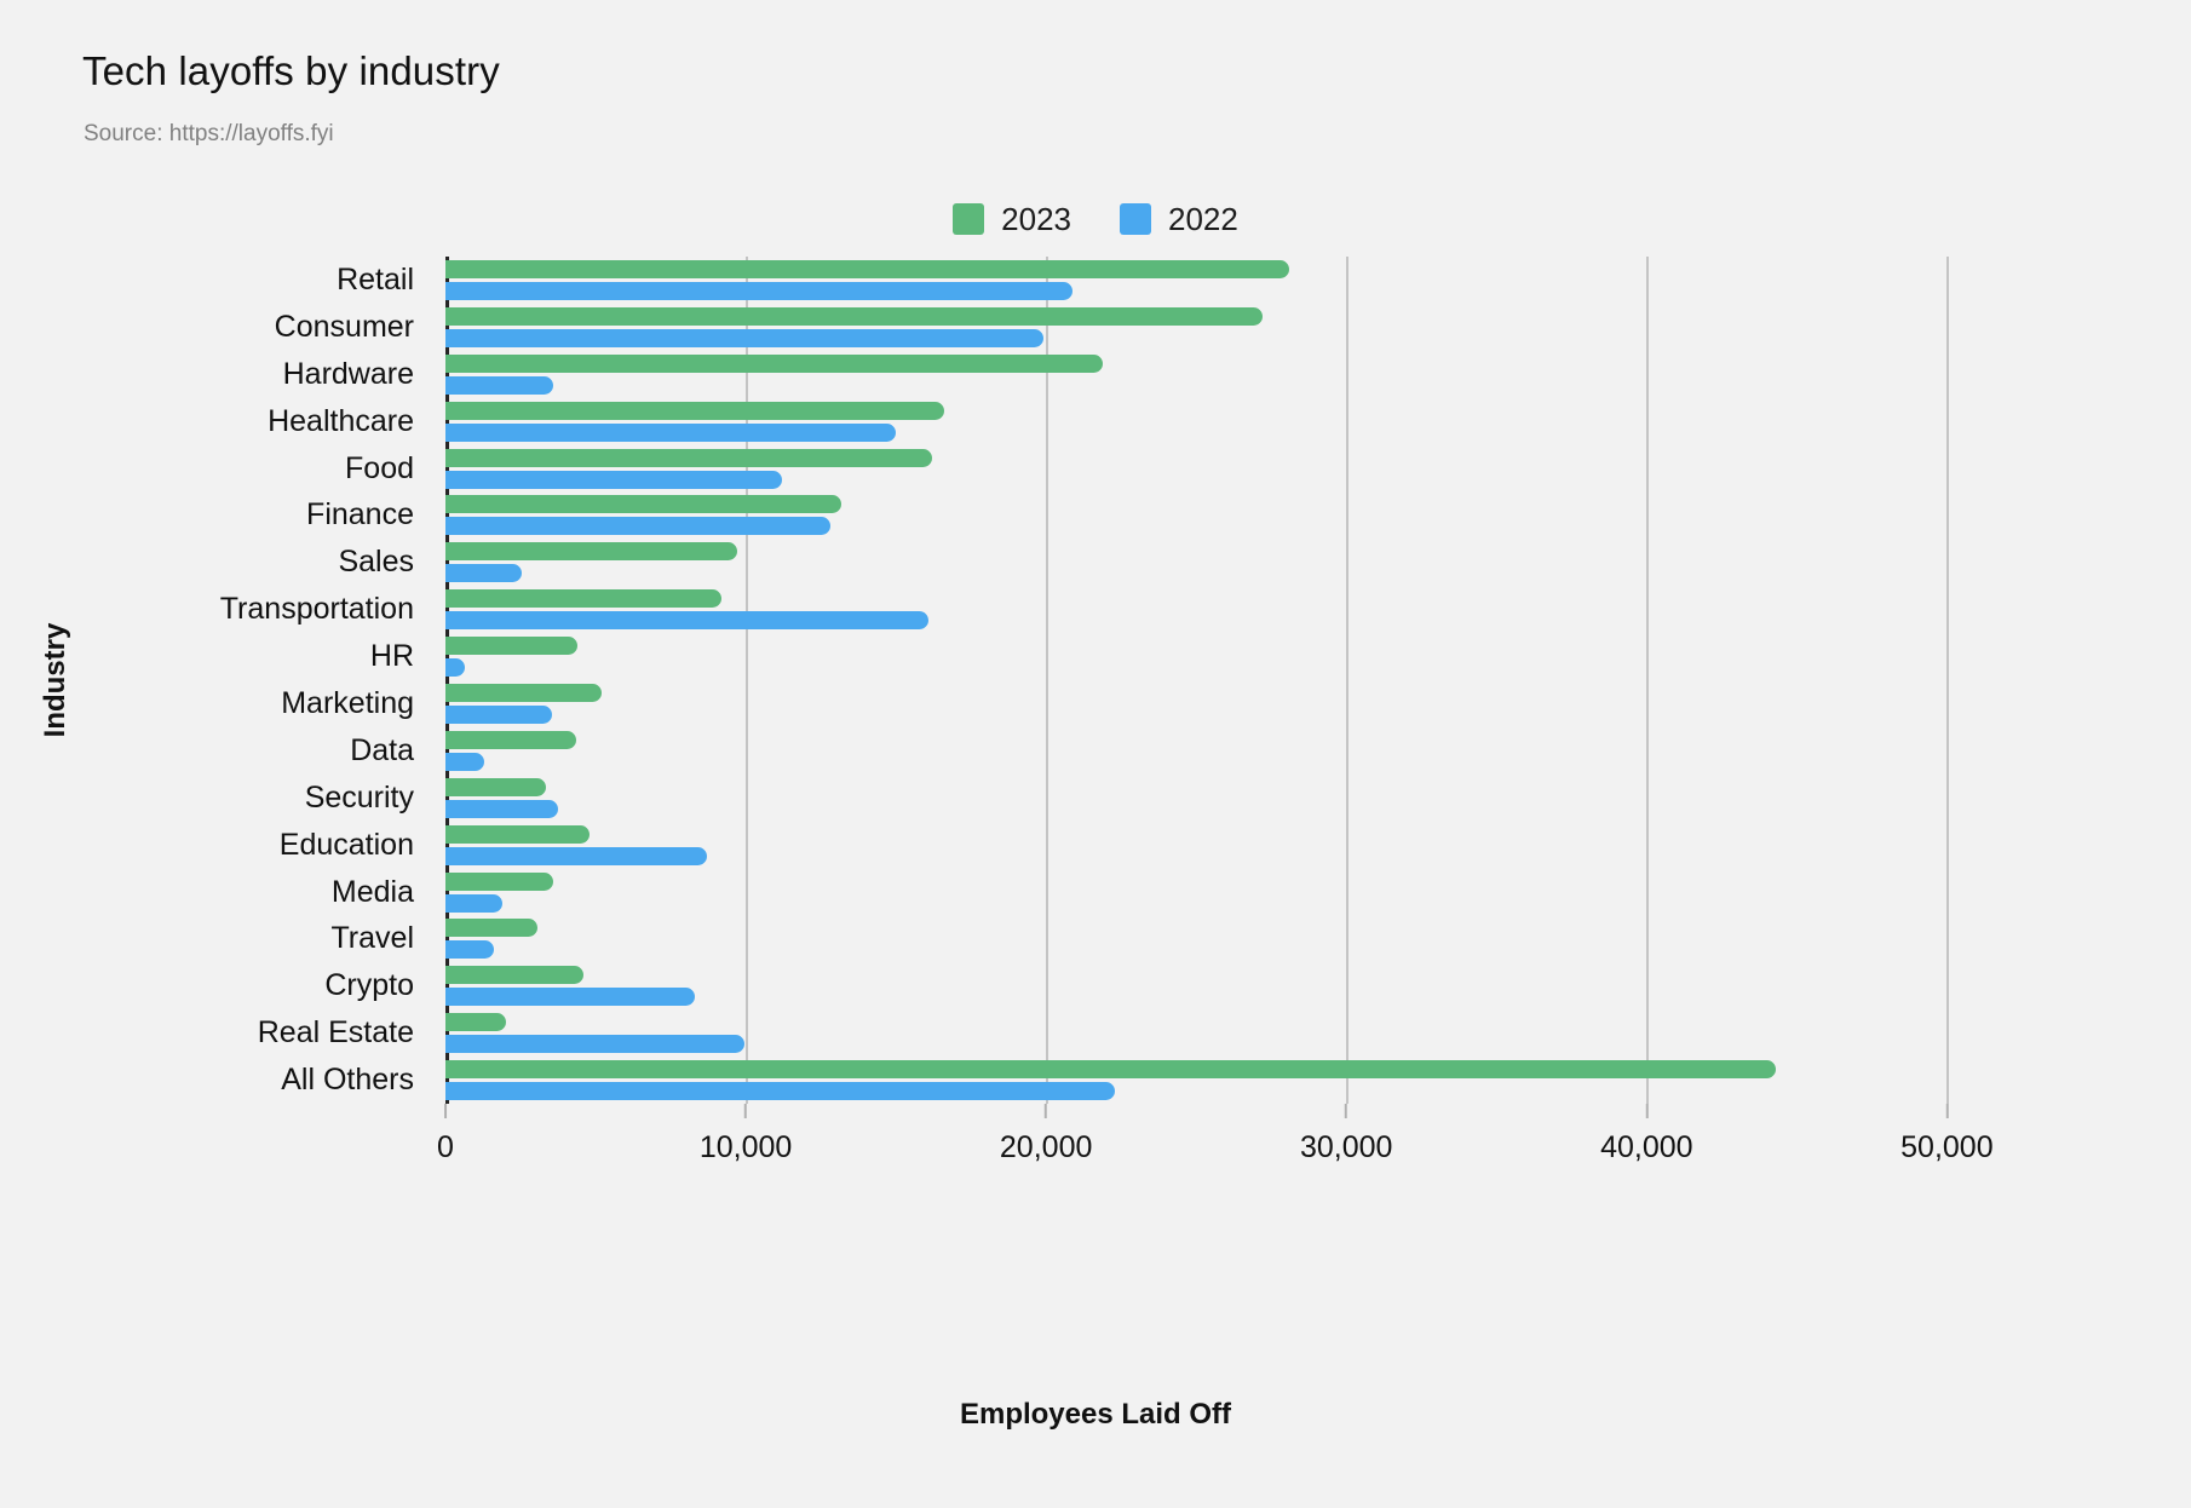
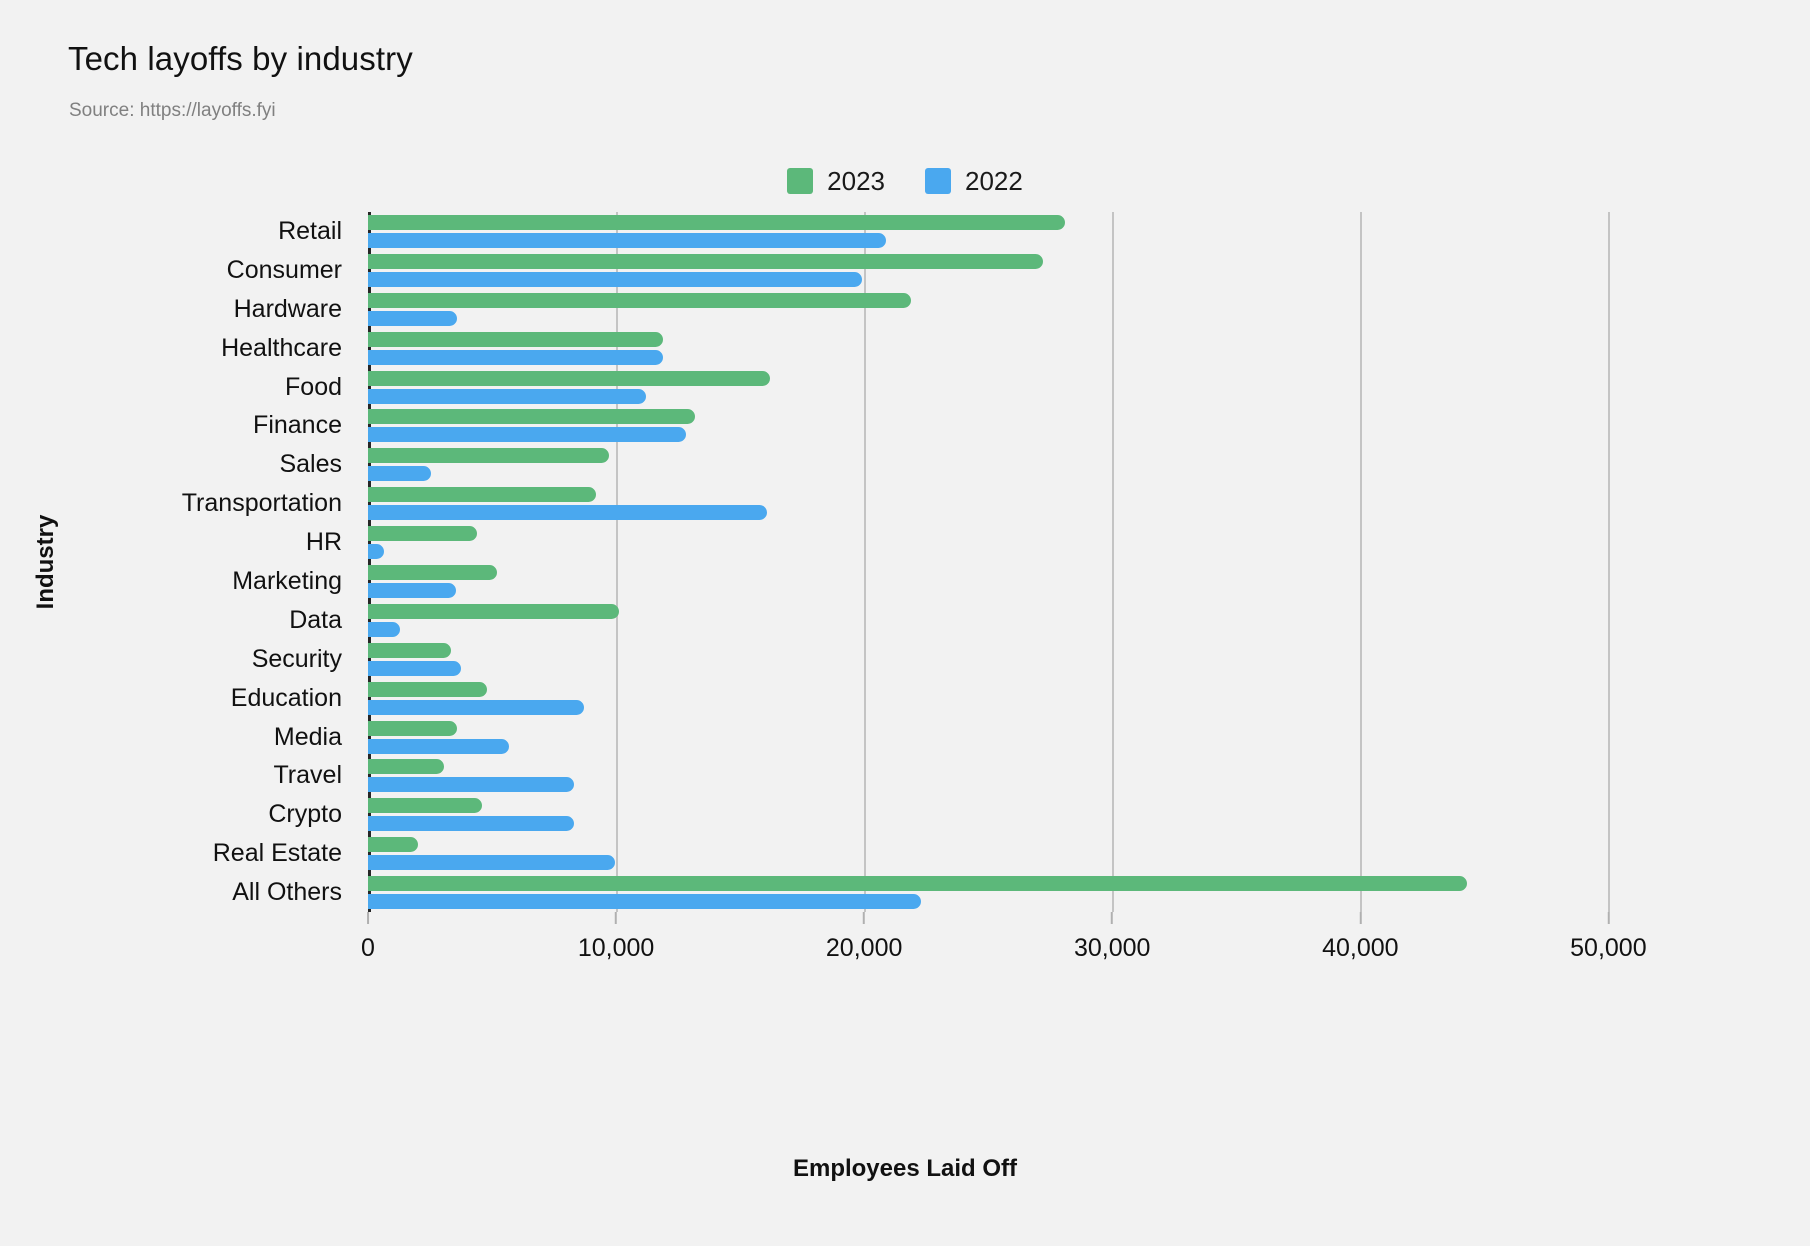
2023/Healthcare: 16600 -> 11900
2022/Healthcare: 15000 -> 11900
2023/Data: 4400 -> 10100
2022/Media: 1900 -> 5700
2022/Travel: 1600 -> 8300
